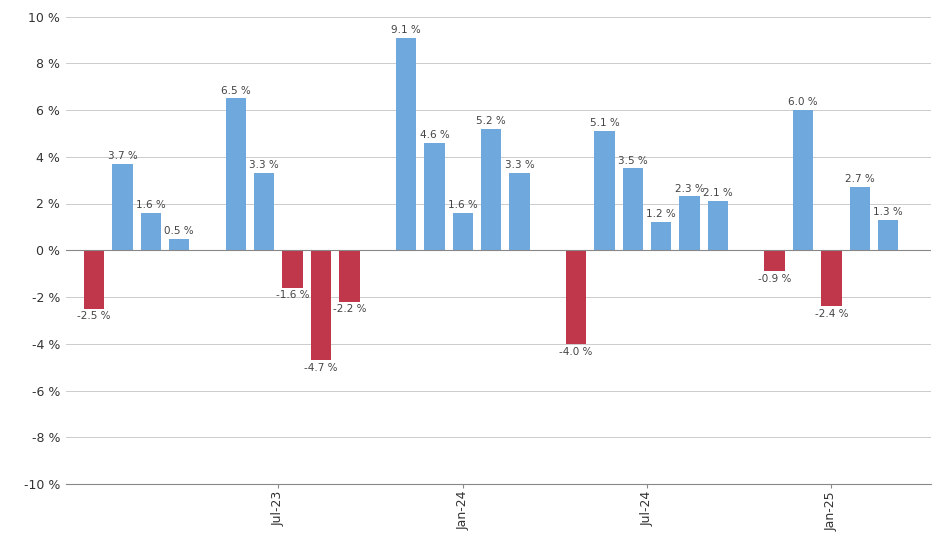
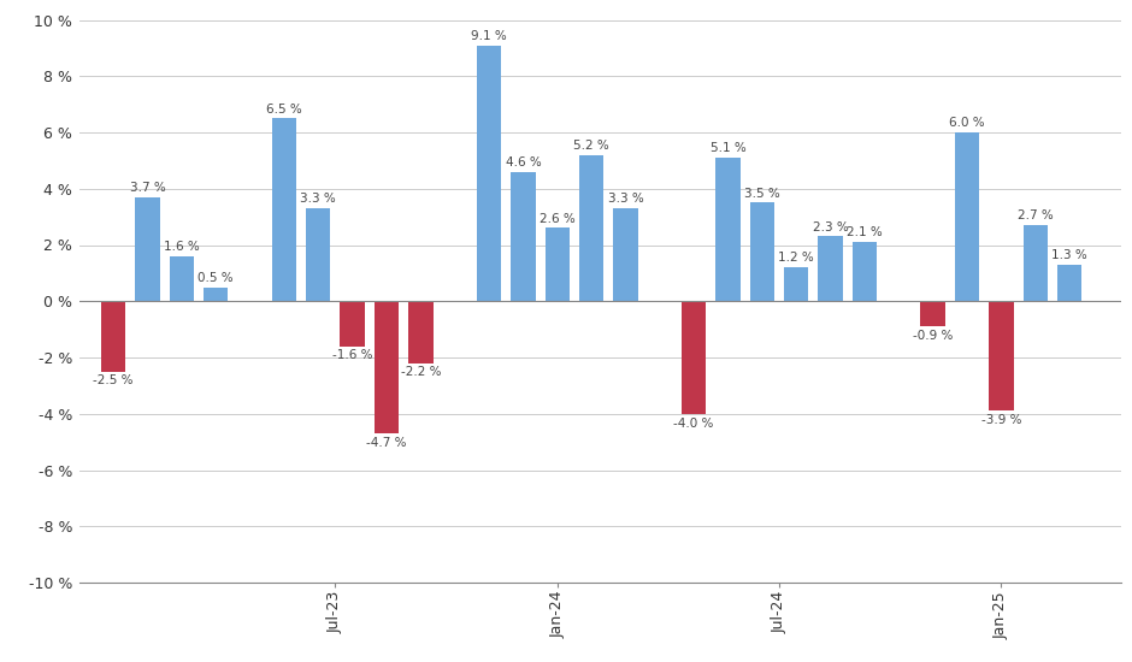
Jan-24: 1.6 -> 2.6
Jan-25: -2.4 -> -3.9
